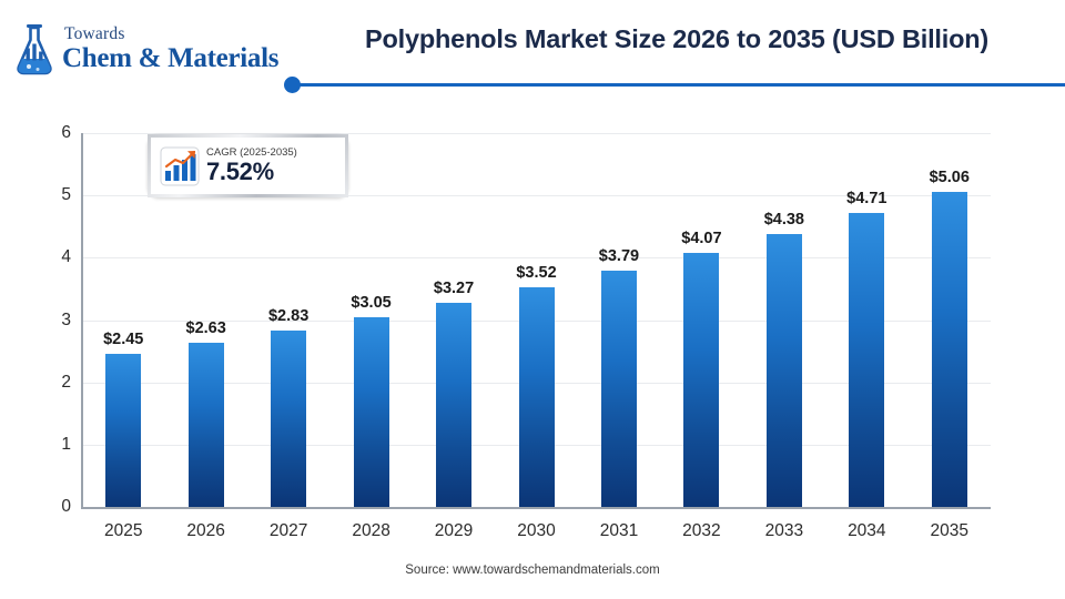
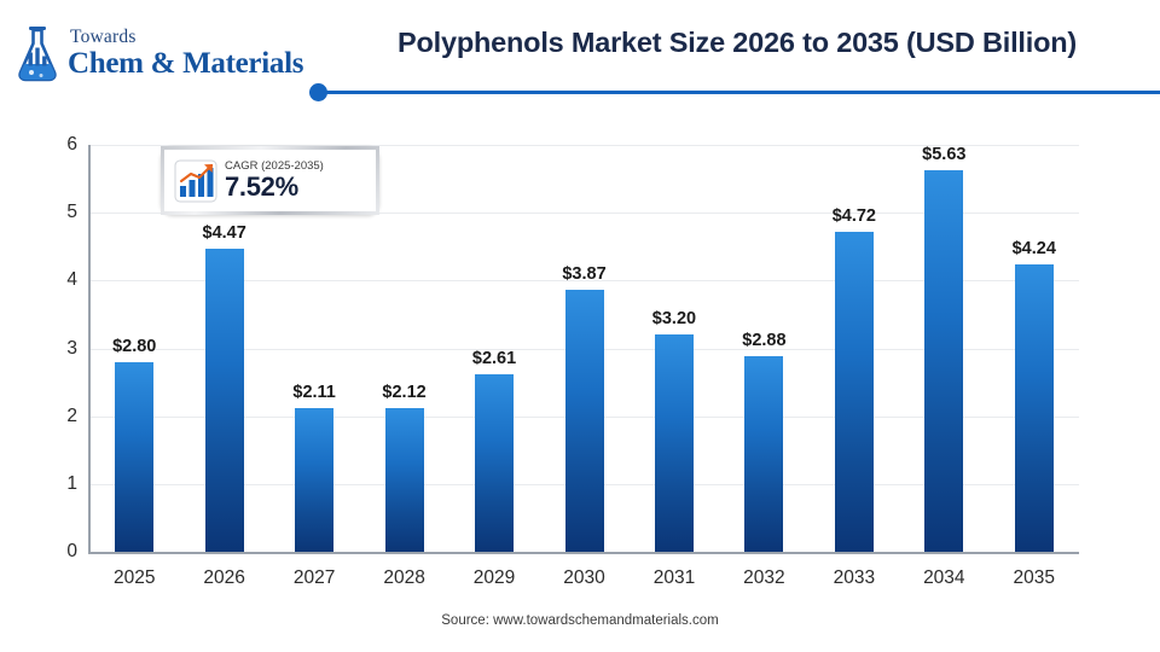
2025: $2.45 -> $2.80
2026: $2.63 -> $4.47
2027: $2.83 -> $2.11
2028: $3.05 -> $2.12
2029: $3.27 -> $2.61
2030: $3.52 -> $3.87
2031: $3.79 -> $3.20
2032: $4.07 -> $2.88
2033: $4.38 -> $4.72
2034: $4.71 -> $5.63
2035: $5.06 -> $4.24
